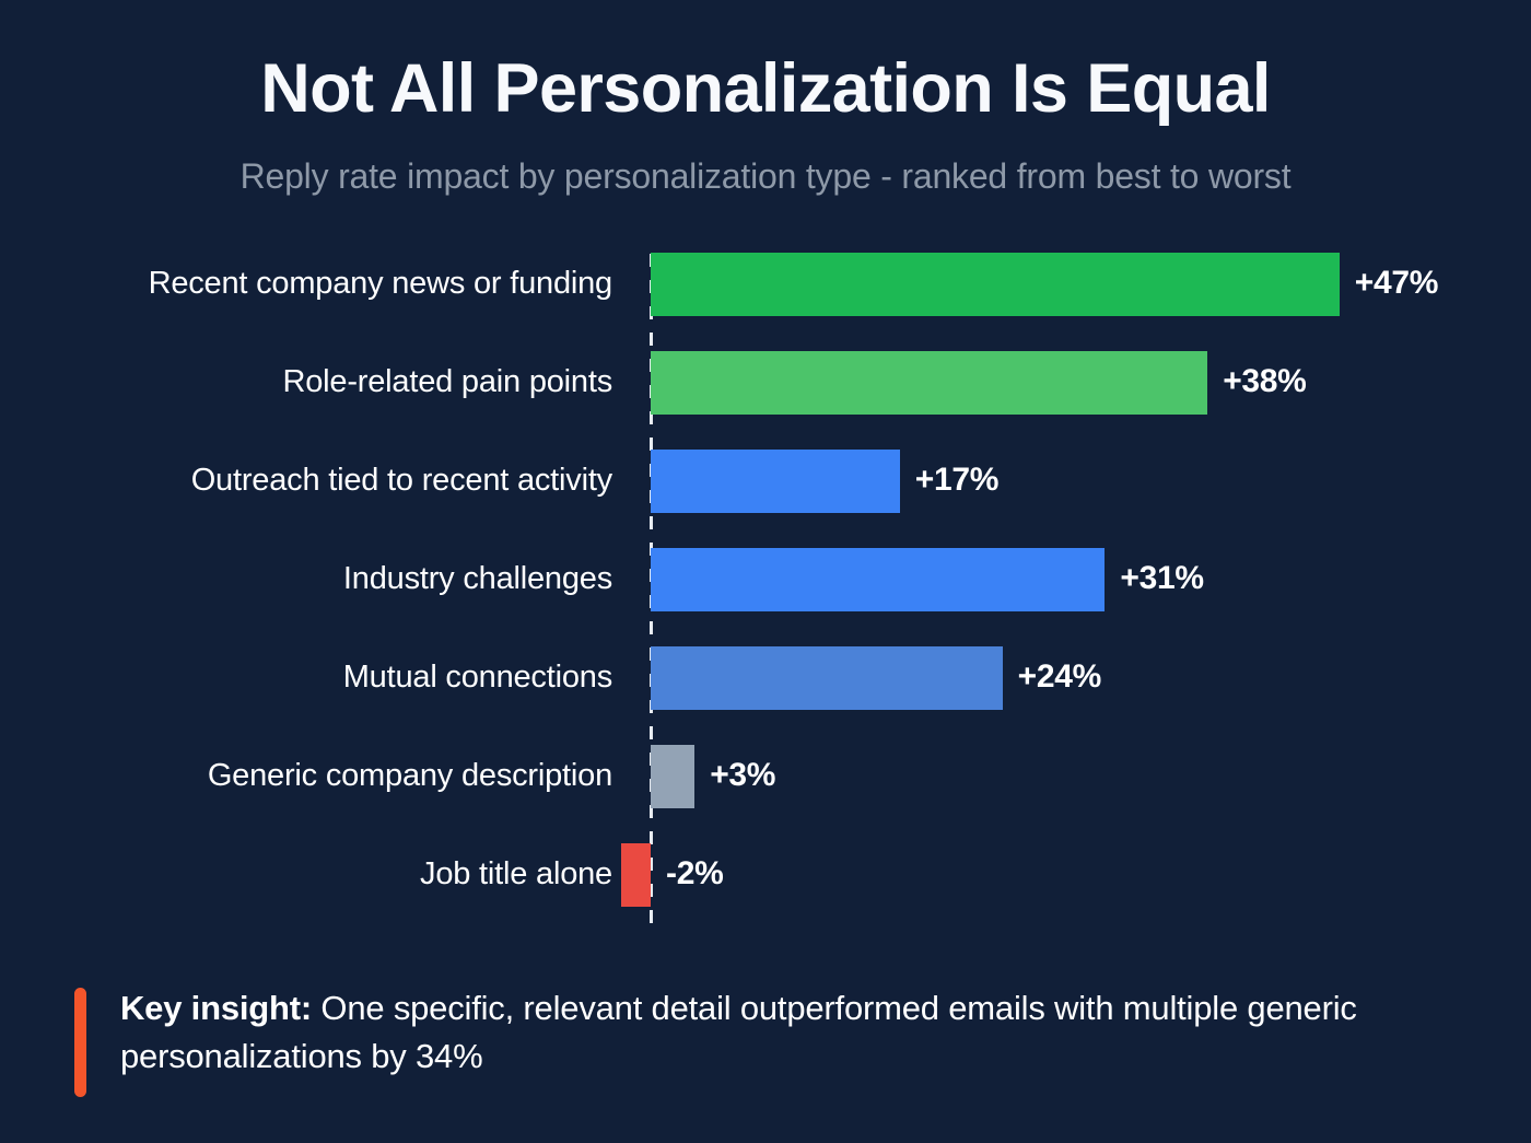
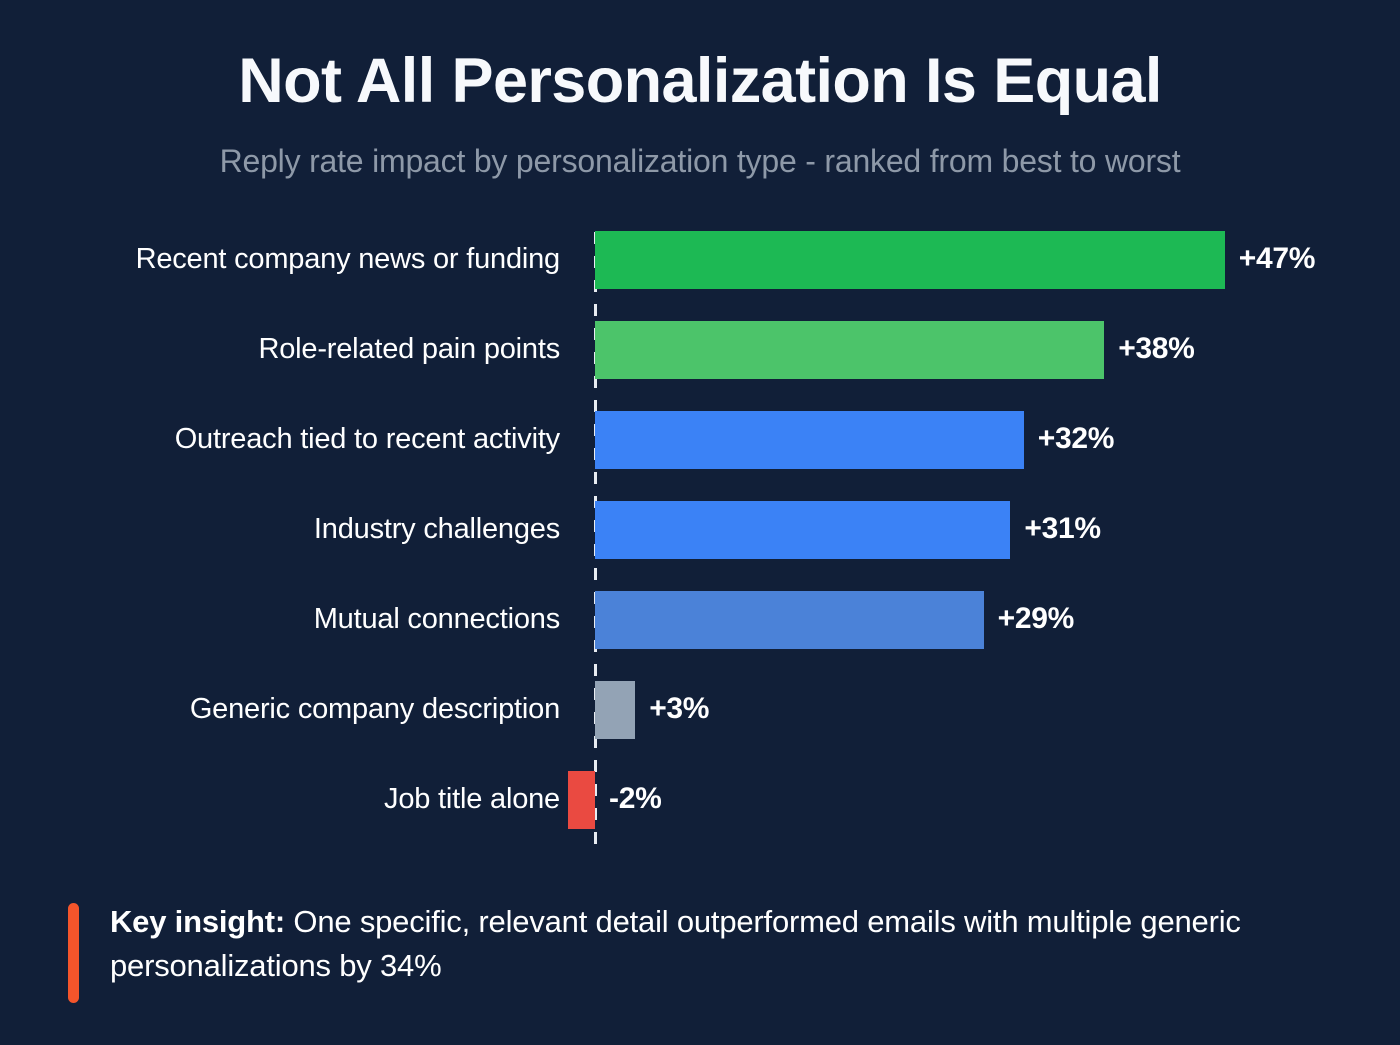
Outreach tied to recent activity: +17% -> +32%
Mutual connections: +24% -> +29%
